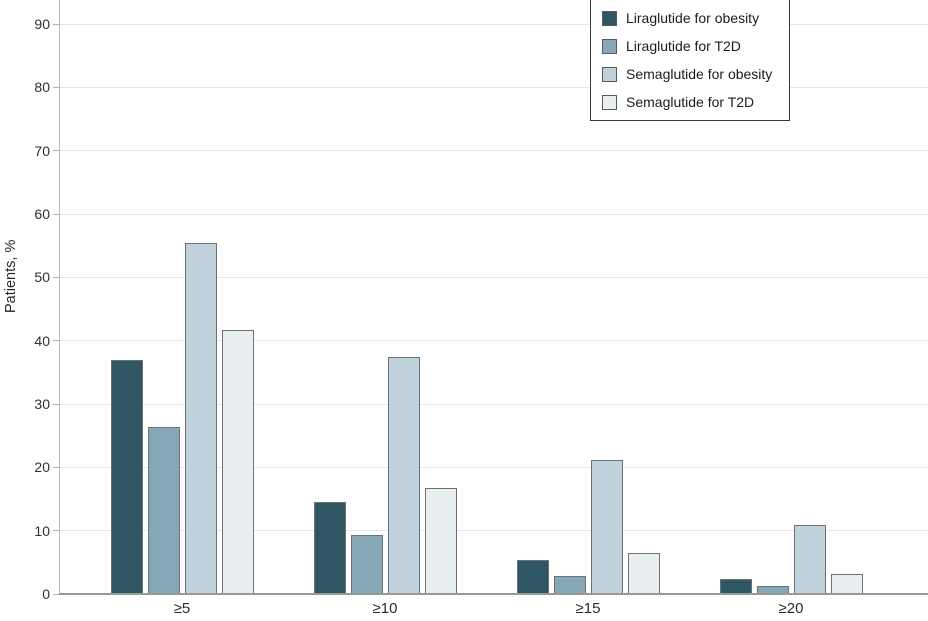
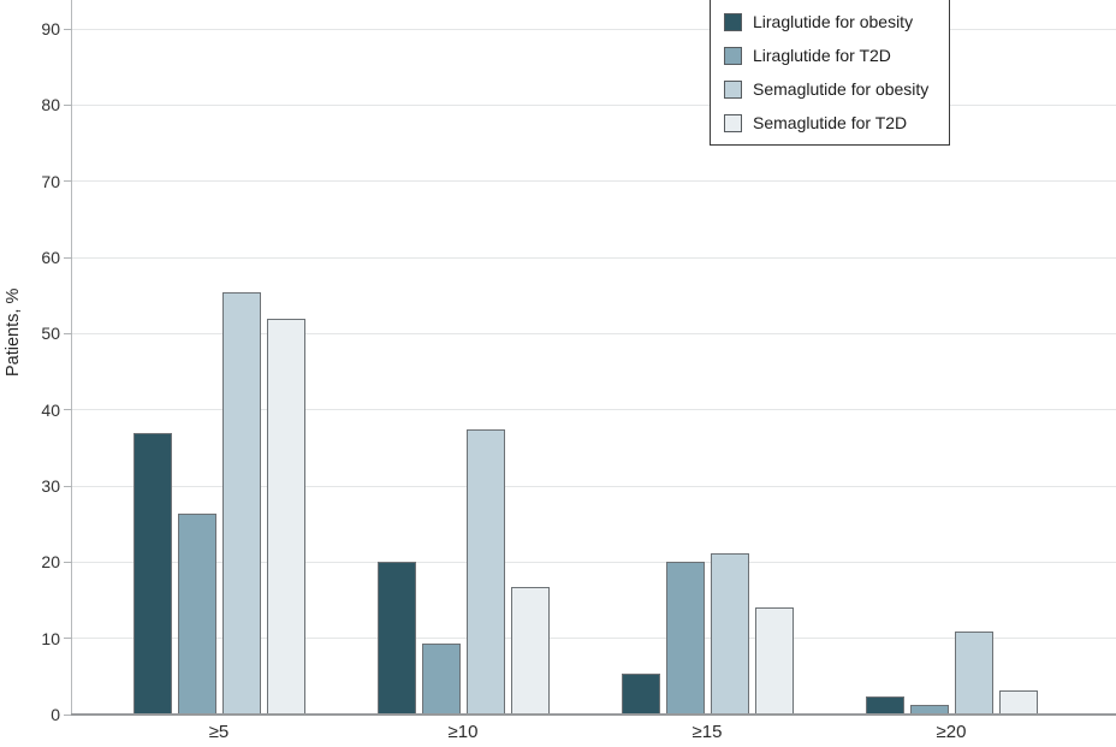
Semaglutide for T2D/≥5: 42 -> 52
Liraglutide for obesity/≥10: 14 -> 20
Liraglutide for T2D/≥15: 3 -> 20
Semaglutide for T2D/≥15: 6 -> 14
